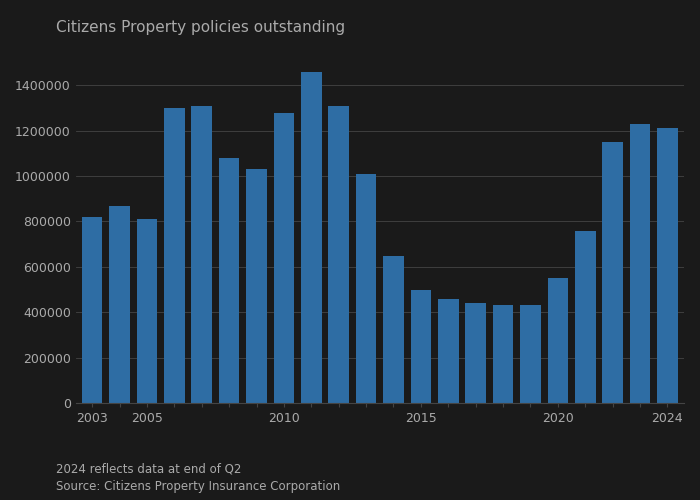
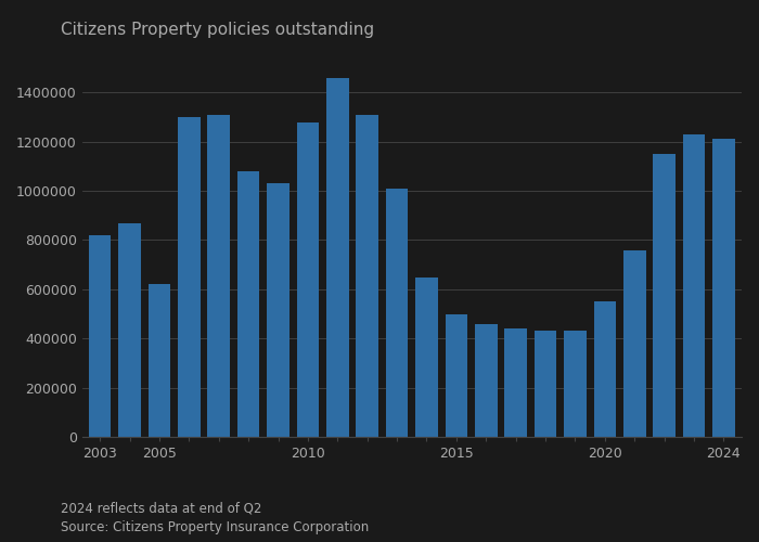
2005: 810000 -> 620000
